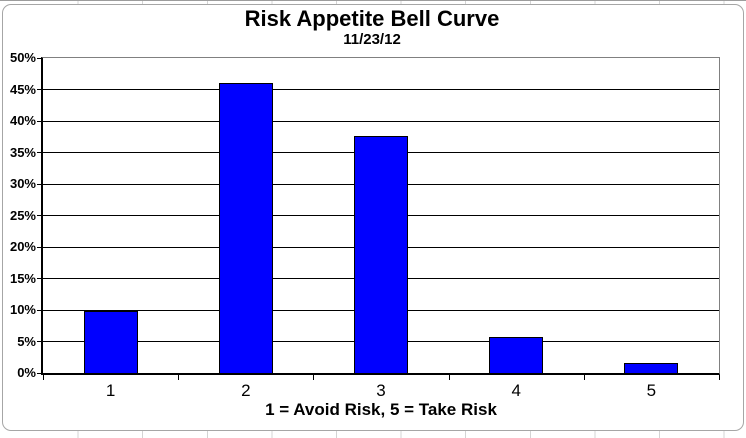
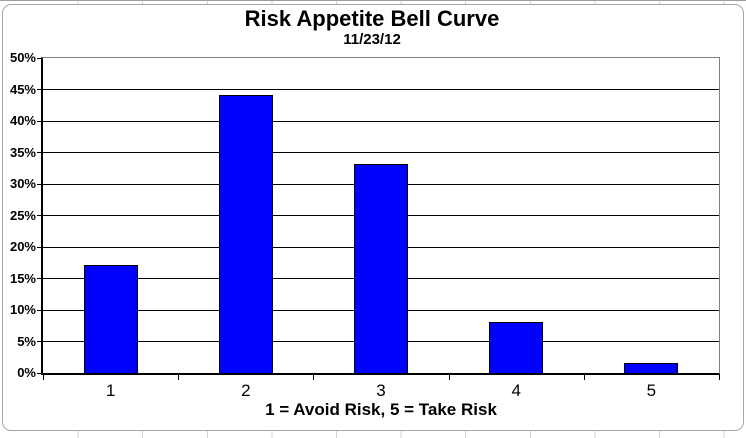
1: 10% -> 17%
2: 46% -> 44%
3: 38% -> 33%
4: 6% -> 8%
